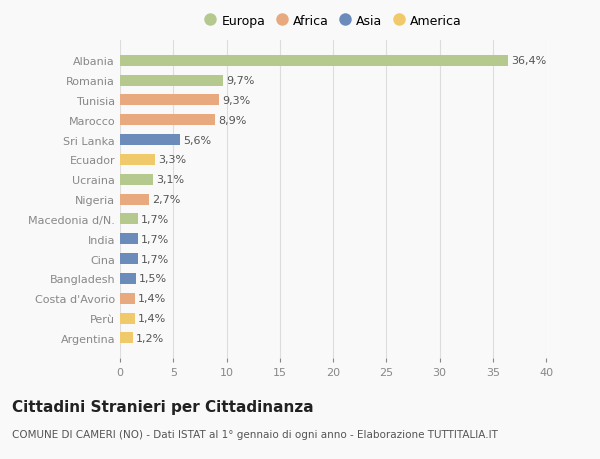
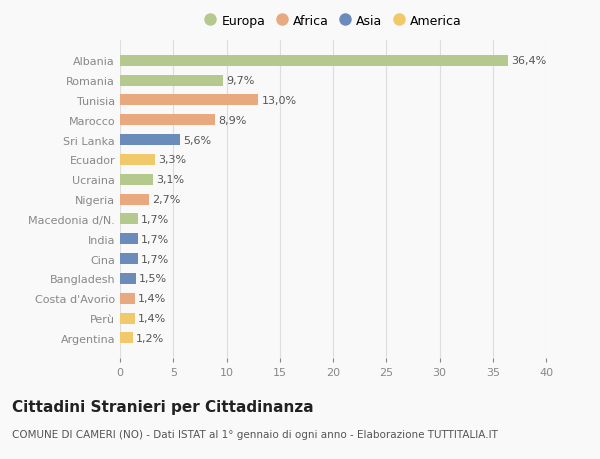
Tunisia: 9,3% -> 13,0%
